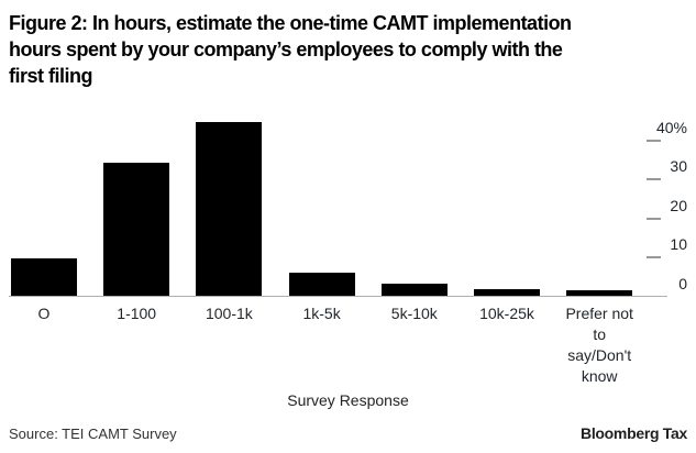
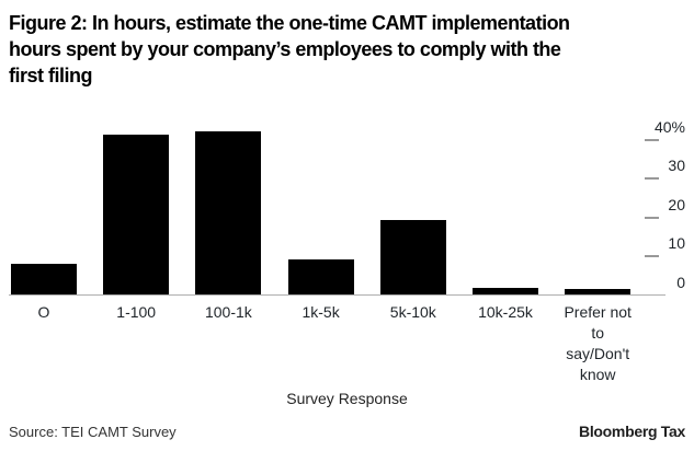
O: 10% -> 8%
1-100: 34% -> 41%
100-1k: 44% -> 42%
1k-5k: 6% -> 9%
5k-10k: 3% -> 19%
